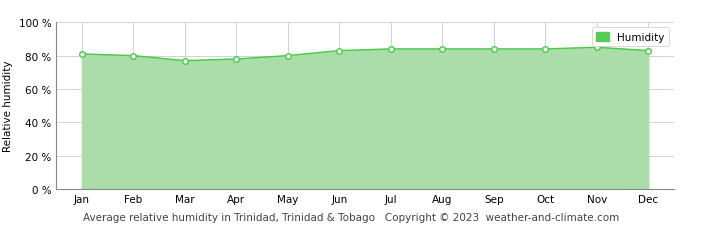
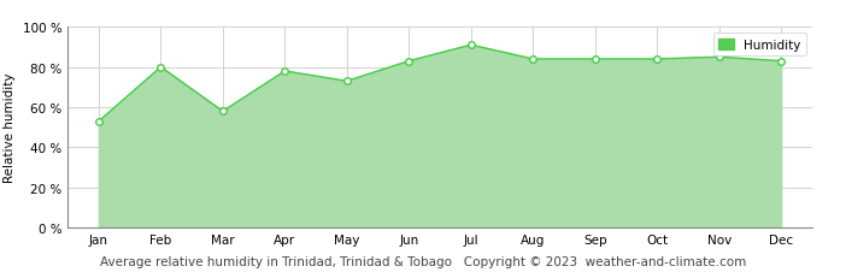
Jan: 81 % -> 53 %
Mar: 77 % -> 58 %
May: 80 % -> 73 %
Jul: 84 % -> 91 %
